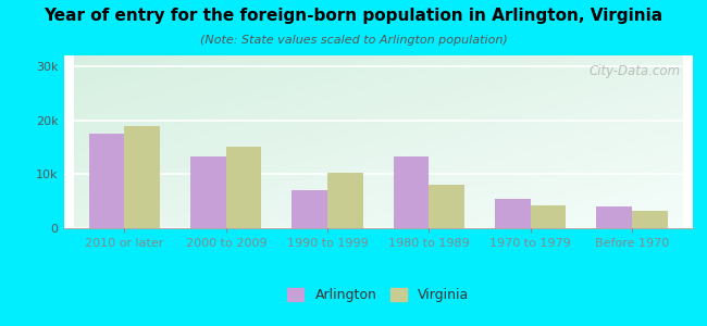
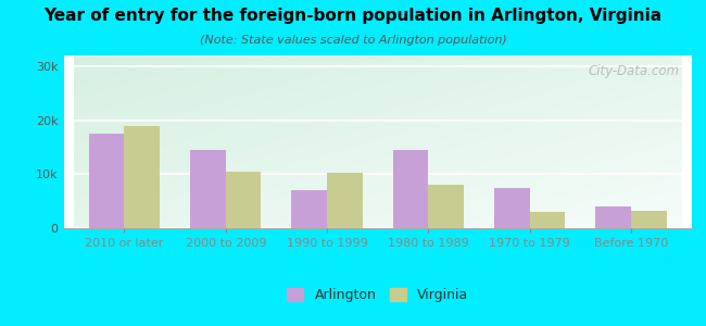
Arlington/2000 to 2009: 13.2k -> 14.5k
Virginia/2000 to 2009: 15.0k -> 10.5k
Arlington/1980 to 1989: 13.2k -> 14.5k
Arlington/1970 to 1979: 5.5k -> 7.5k
Virginia/1970 to 1979: 4.2k -> 3.0k
